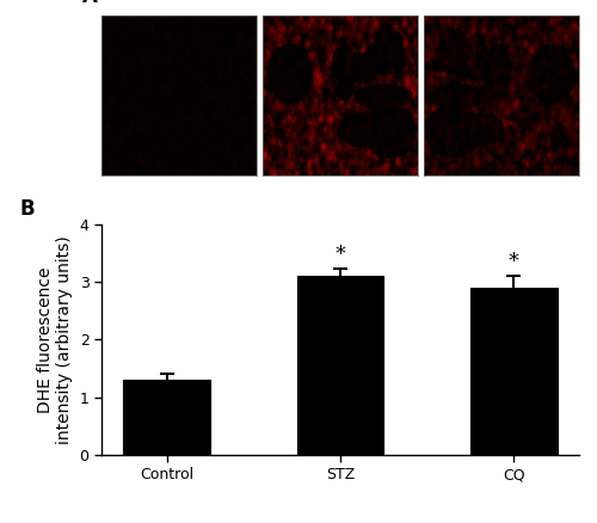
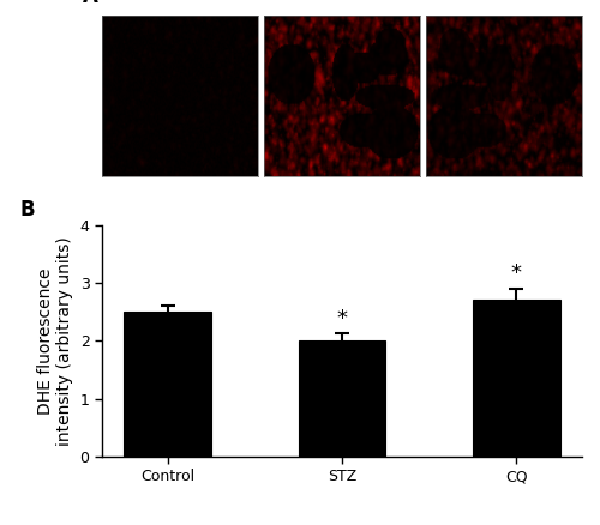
Control: 1.3 -> 2.5
STZ: 3.1 -> 2.0
CQ: 2.9 -> 2.7
